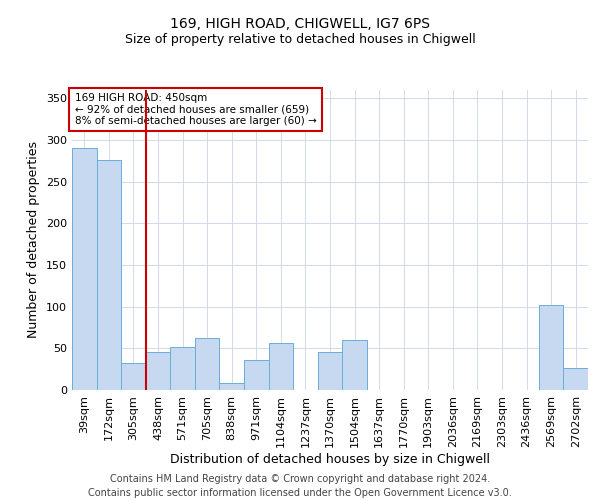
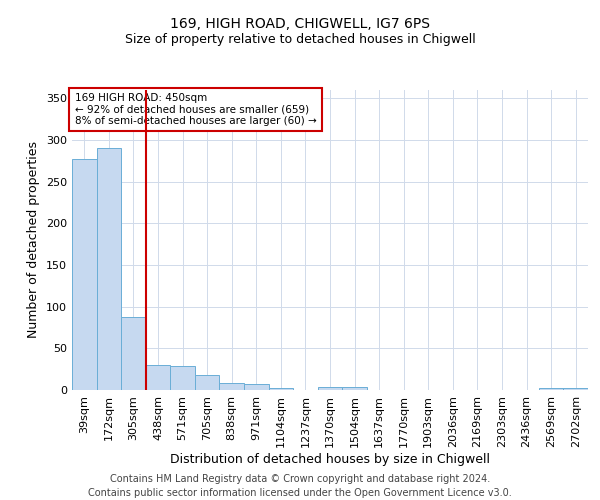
39sqm: 290 -> 277
172sqm: 276 -> 290
305sqm: 32 -> 88
438sqm: 46 -> 30
571sqm: 52 -> 29
705sqm: 62 -> 18
971sqm: 36 -> 7
1104sqm: 56 -> 3
1370sqm: 46 -> 4
1504sqm: 60 -> 4
2569sqm: 102 -> 3
2702sqm: 26 -> 3
